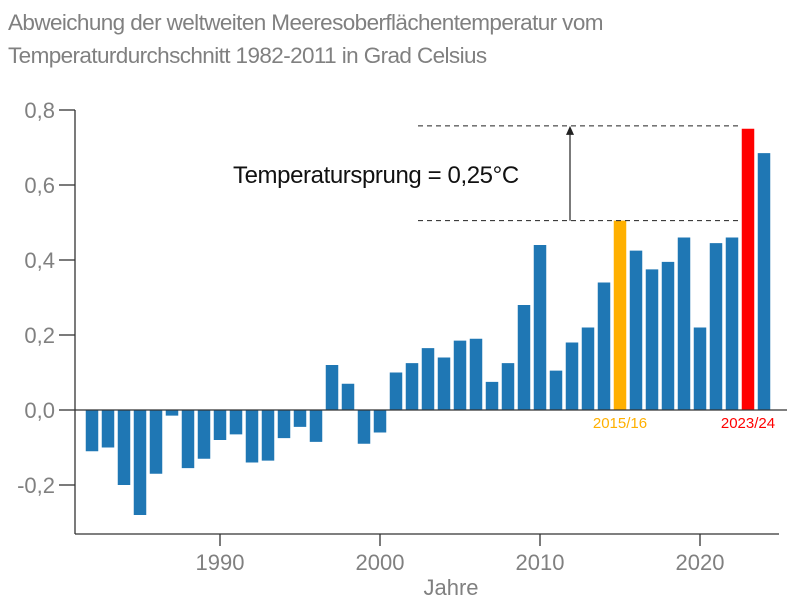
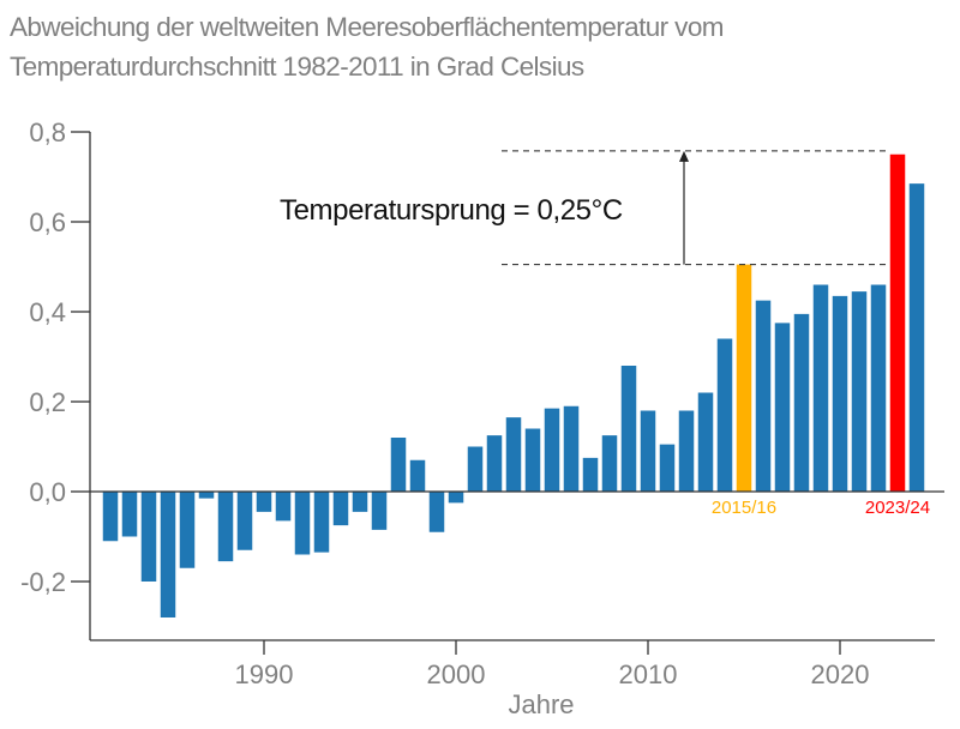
1990: -0,08 -> -0,04
2000: -0,06 -> -0,03
2010: 0,44 -> 0,18
2020: 0,22 -> 0,43
